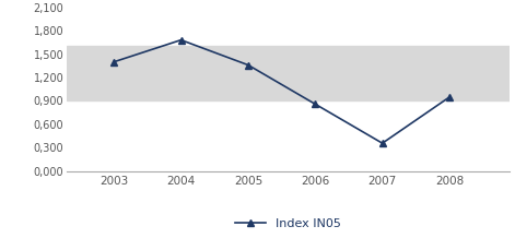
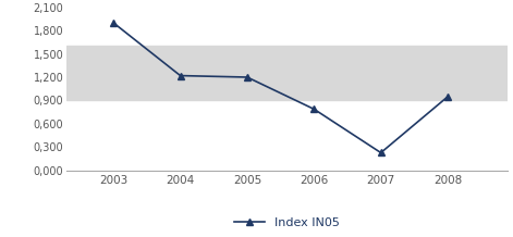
2003: 1,40 -> 1,90
2004: 1,68 -> 1,22
2005: 1,36 -> 1,20
2006: 0,86 -> 0,79
2007: 0,36 -> 0,23
